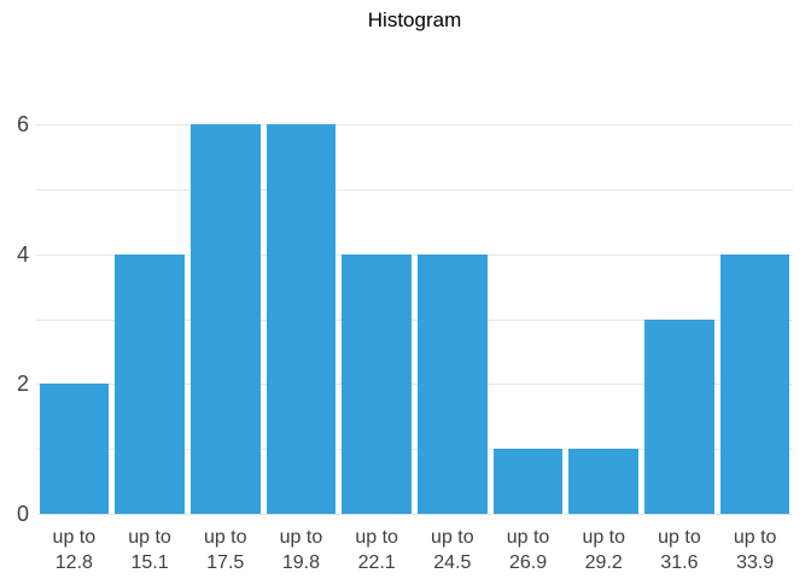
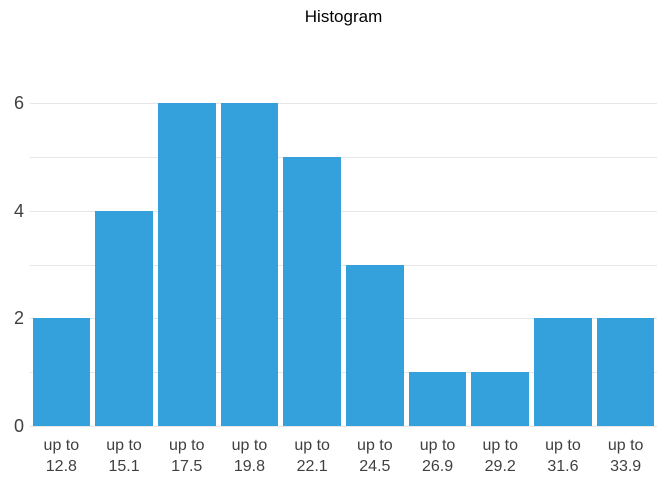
up to 22.1: 4 -> 5
up to 24.5: 4 -> 3
up to 31.6: 3 -> 2
up to 33.9: 4 -> 2
